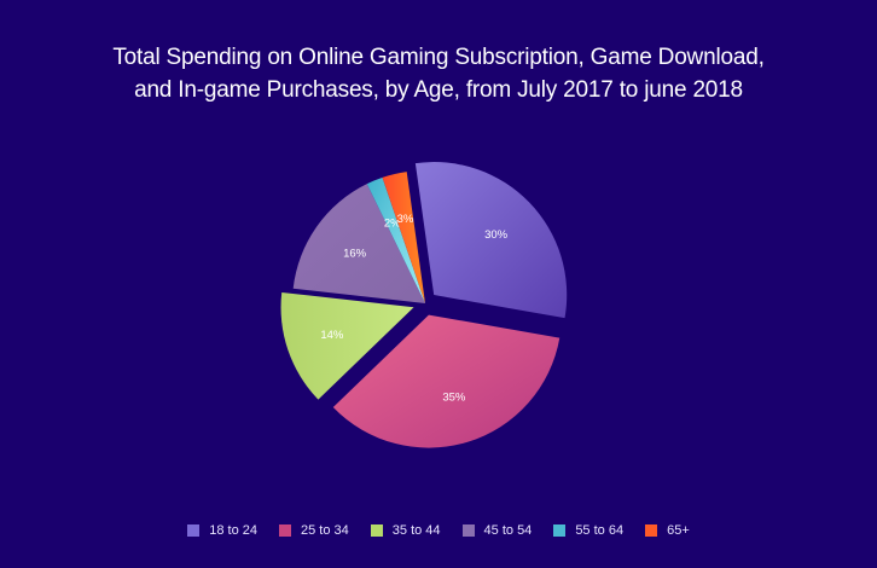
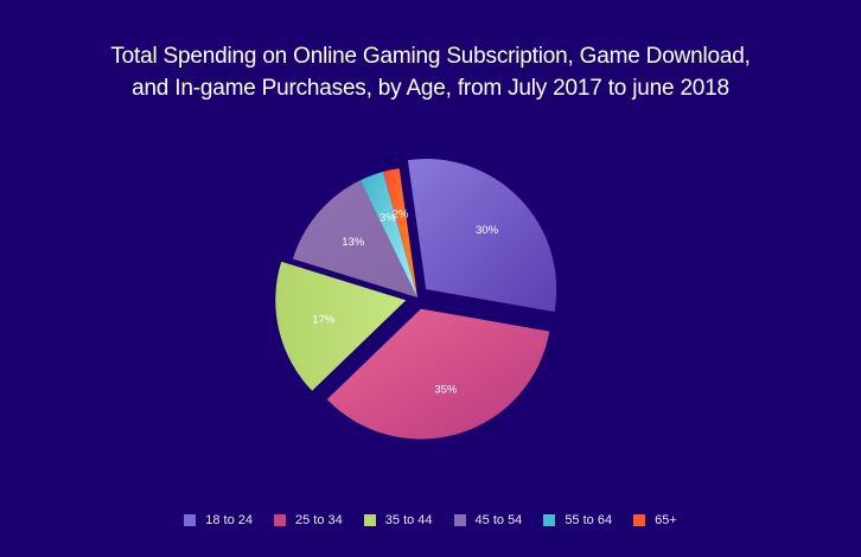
35 to 44: 14% -> 17%
45 to 54: 16% -> 13%
55 to 64: 2% -> 3%
65+: 3% -> 2%
